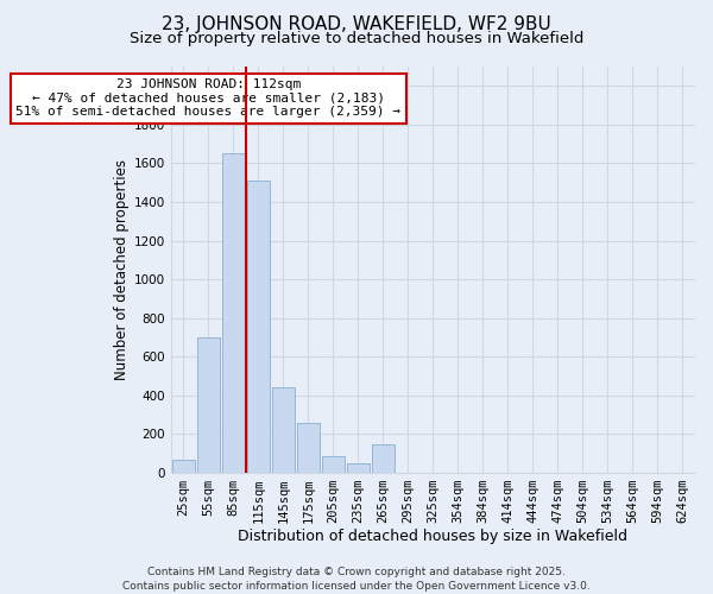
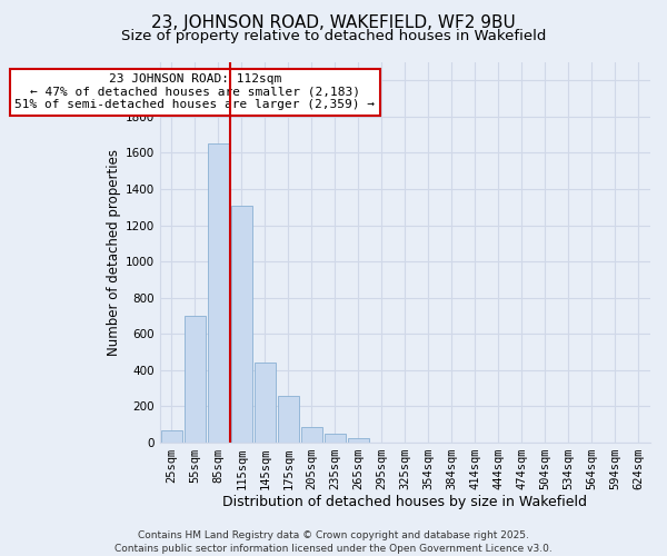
115sqm: 1510 -> 1310
265sqm: 150 -> 20
